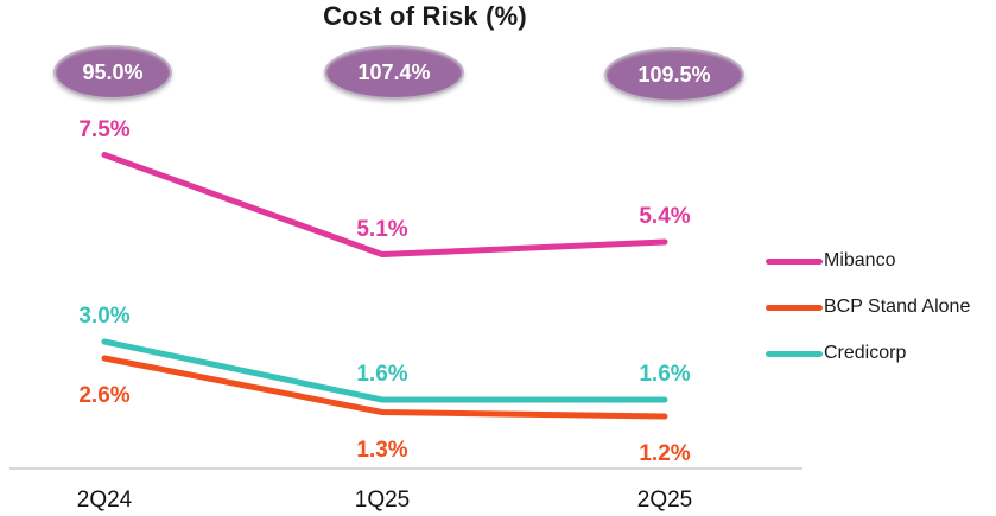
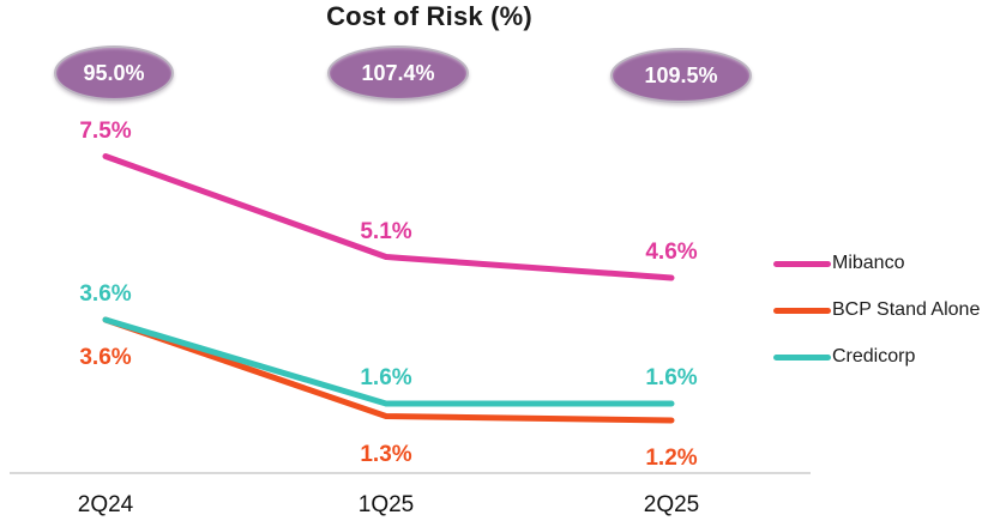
BCP Stand Alone/2Q24: 2.6% -> 3.6%
Credicorp/2Q24: 3.0% -> 3.6%
Mibanco/2Q25: 5.4% -> 4.6%
